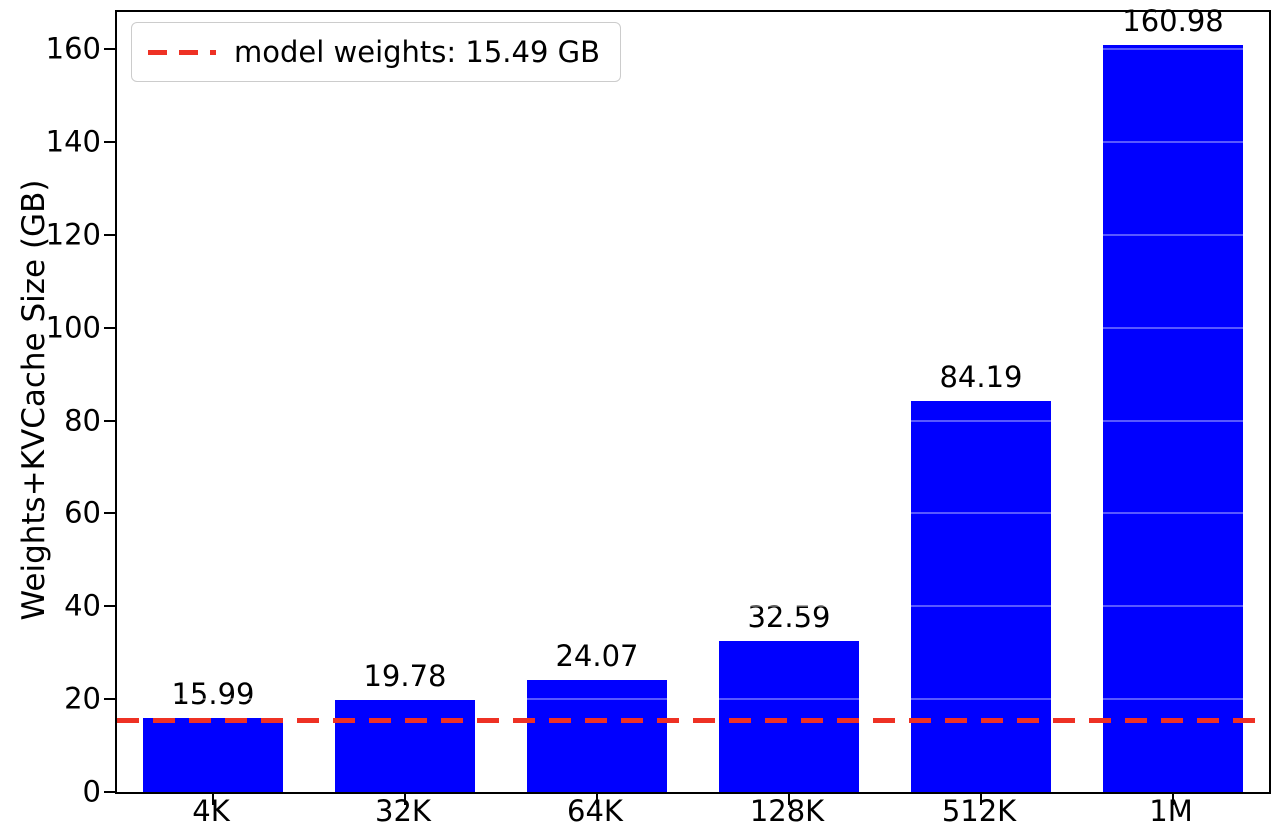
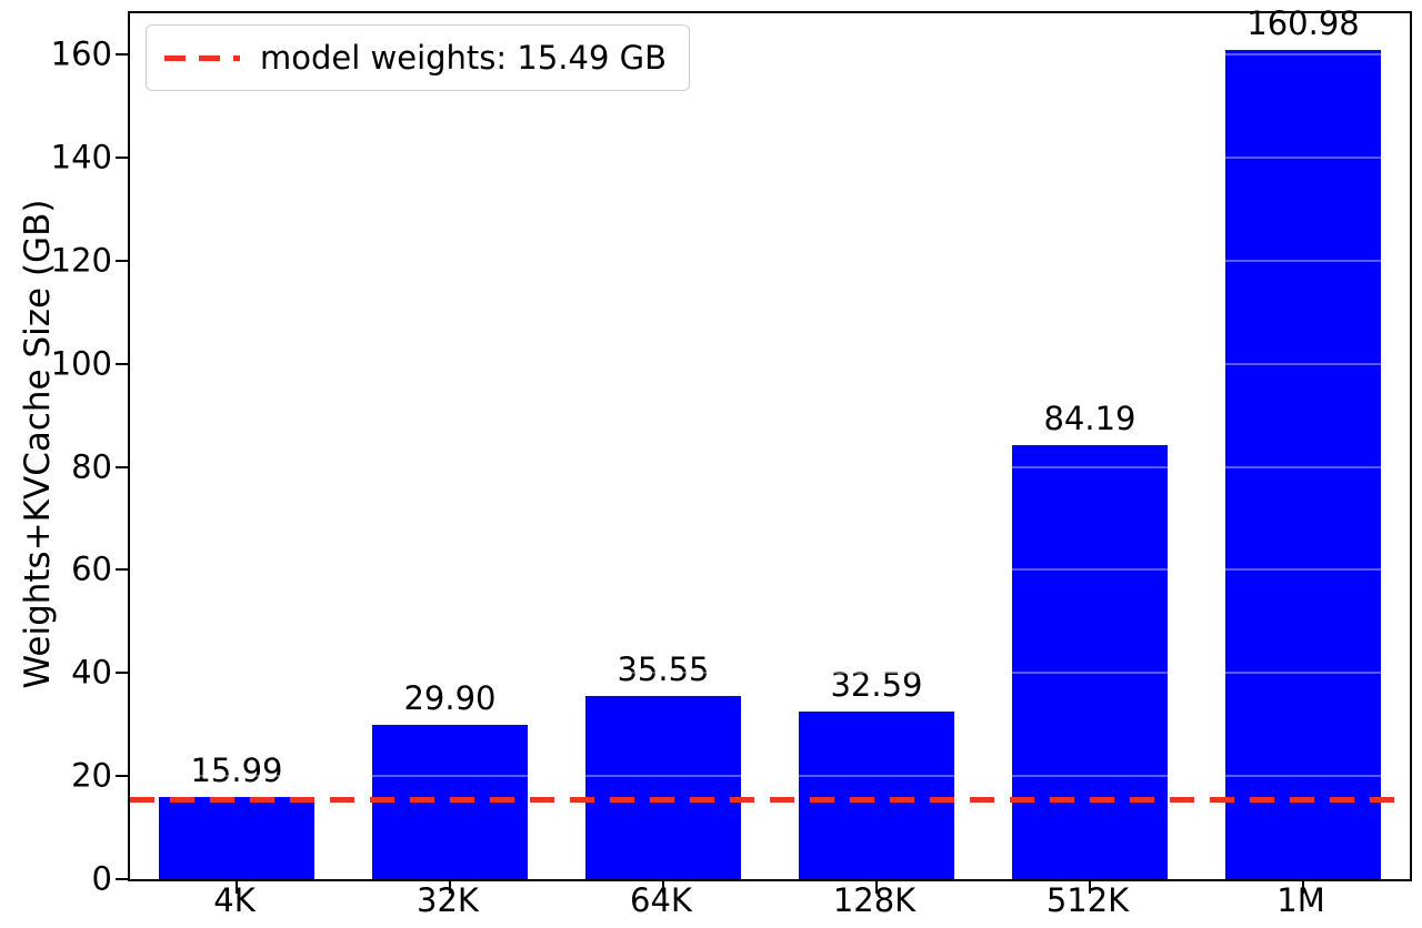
32K: 19.78 -> 29.90
64K: 24.07 -> 35.55
